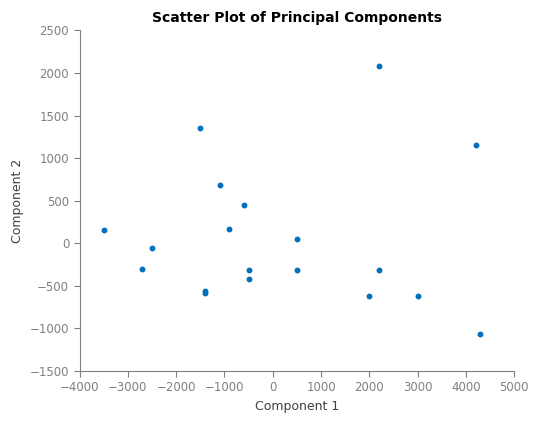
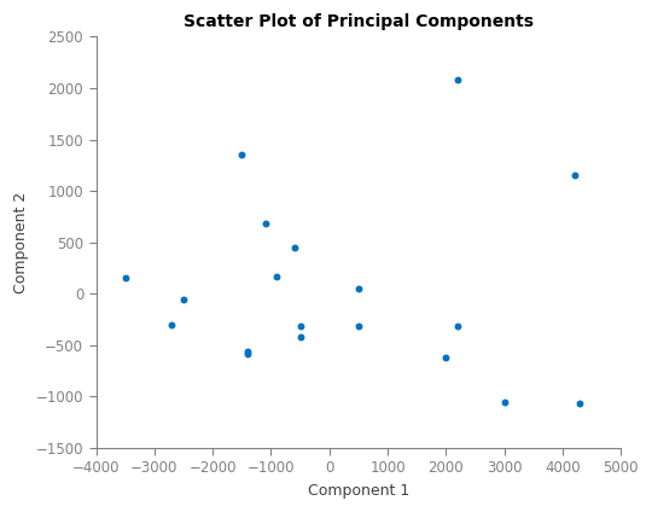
3000: -620 -> -1060
